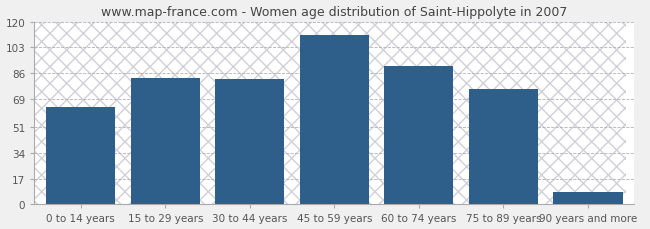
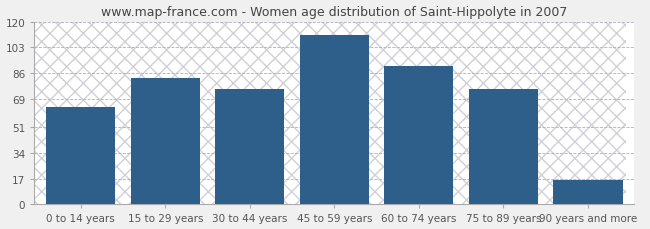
30 to 44 years: 82 -> 76
90 years and more: 8 -> 16
